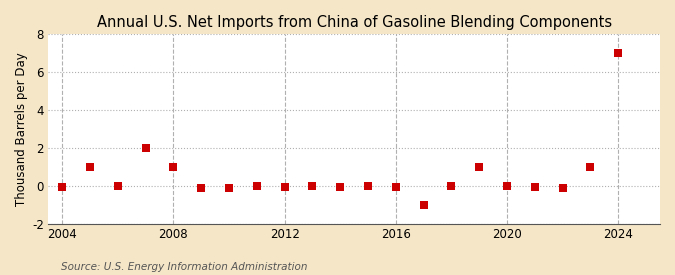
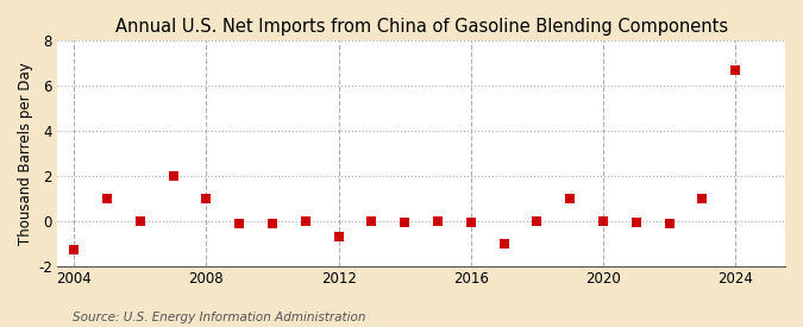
2004: -0.1 -> -1.3
2012: -0.1 -> -0.7
2024: 7.0 -> 6.7
